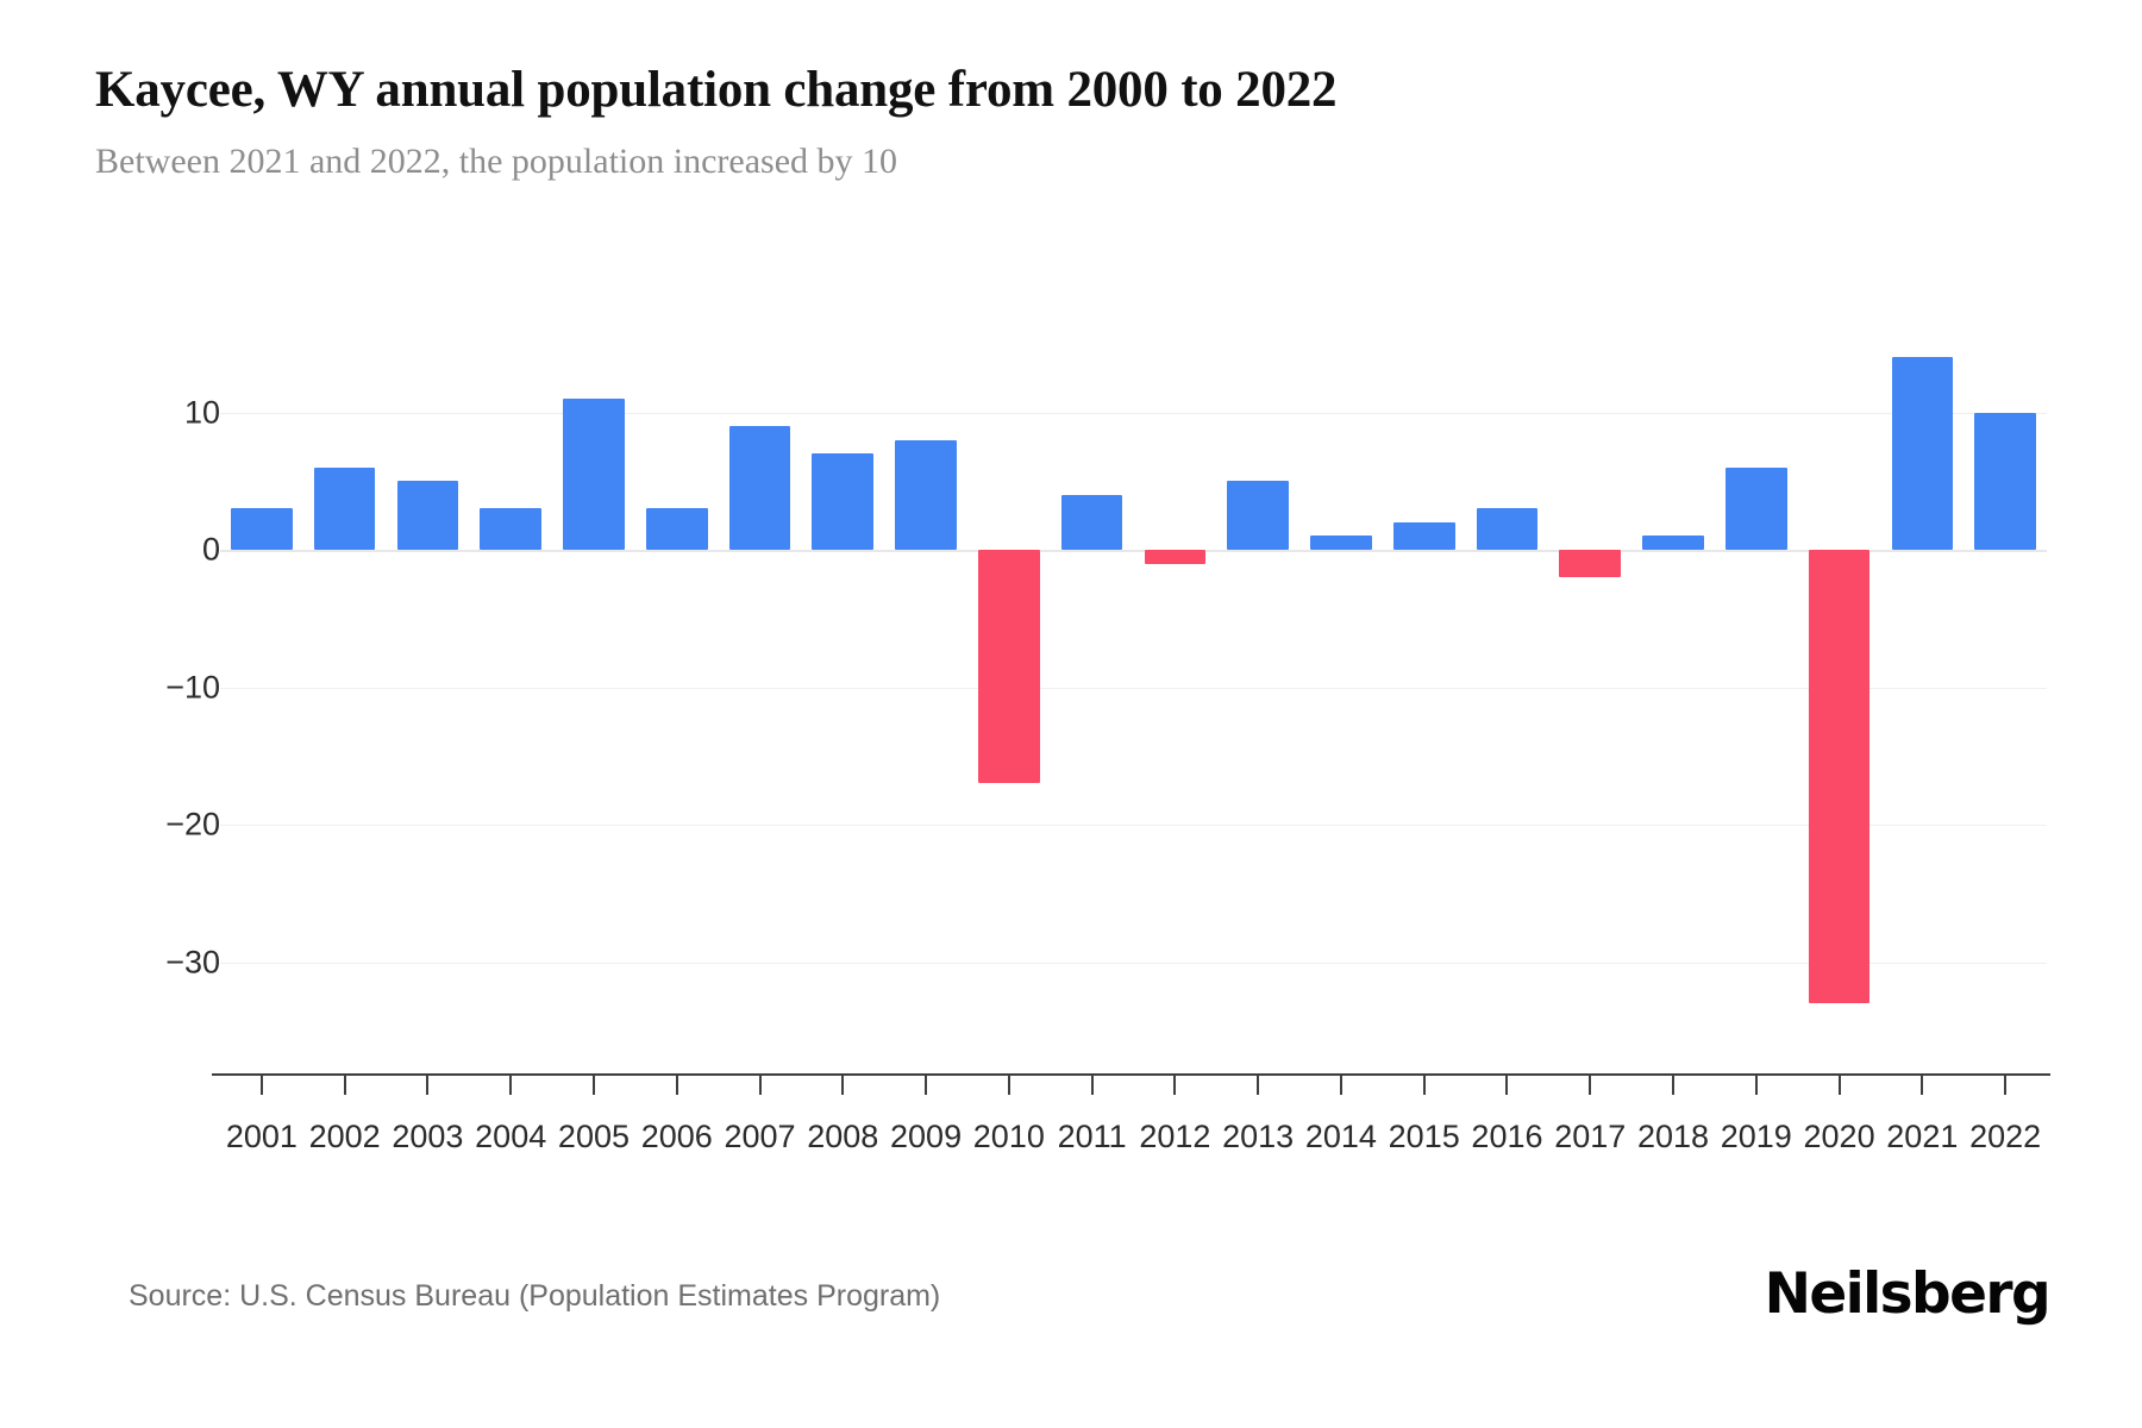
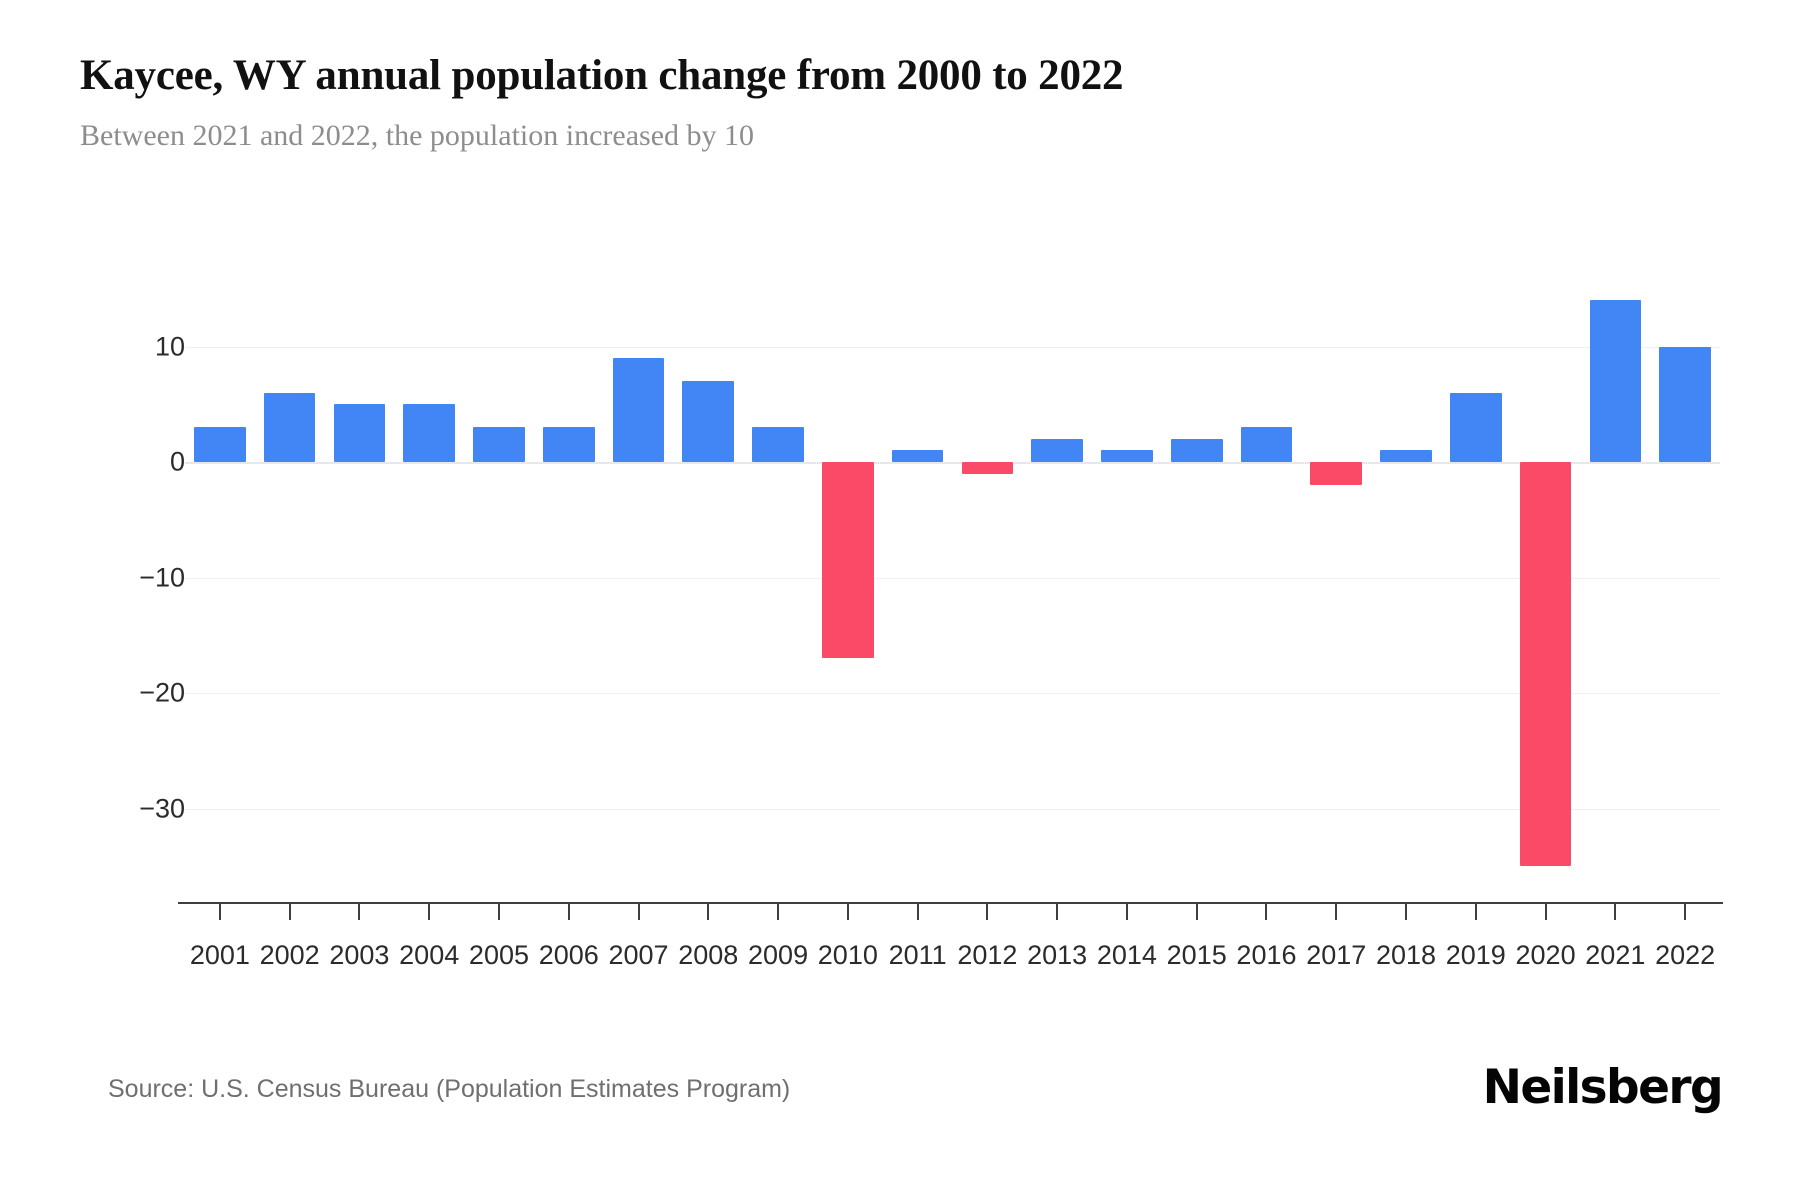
2004: 3 -> 5
2005: 11 -> 3
2009: 8 -> 3
2011: 4 -> 1
2013: 5 -> 2
2020: -33 -> -35
